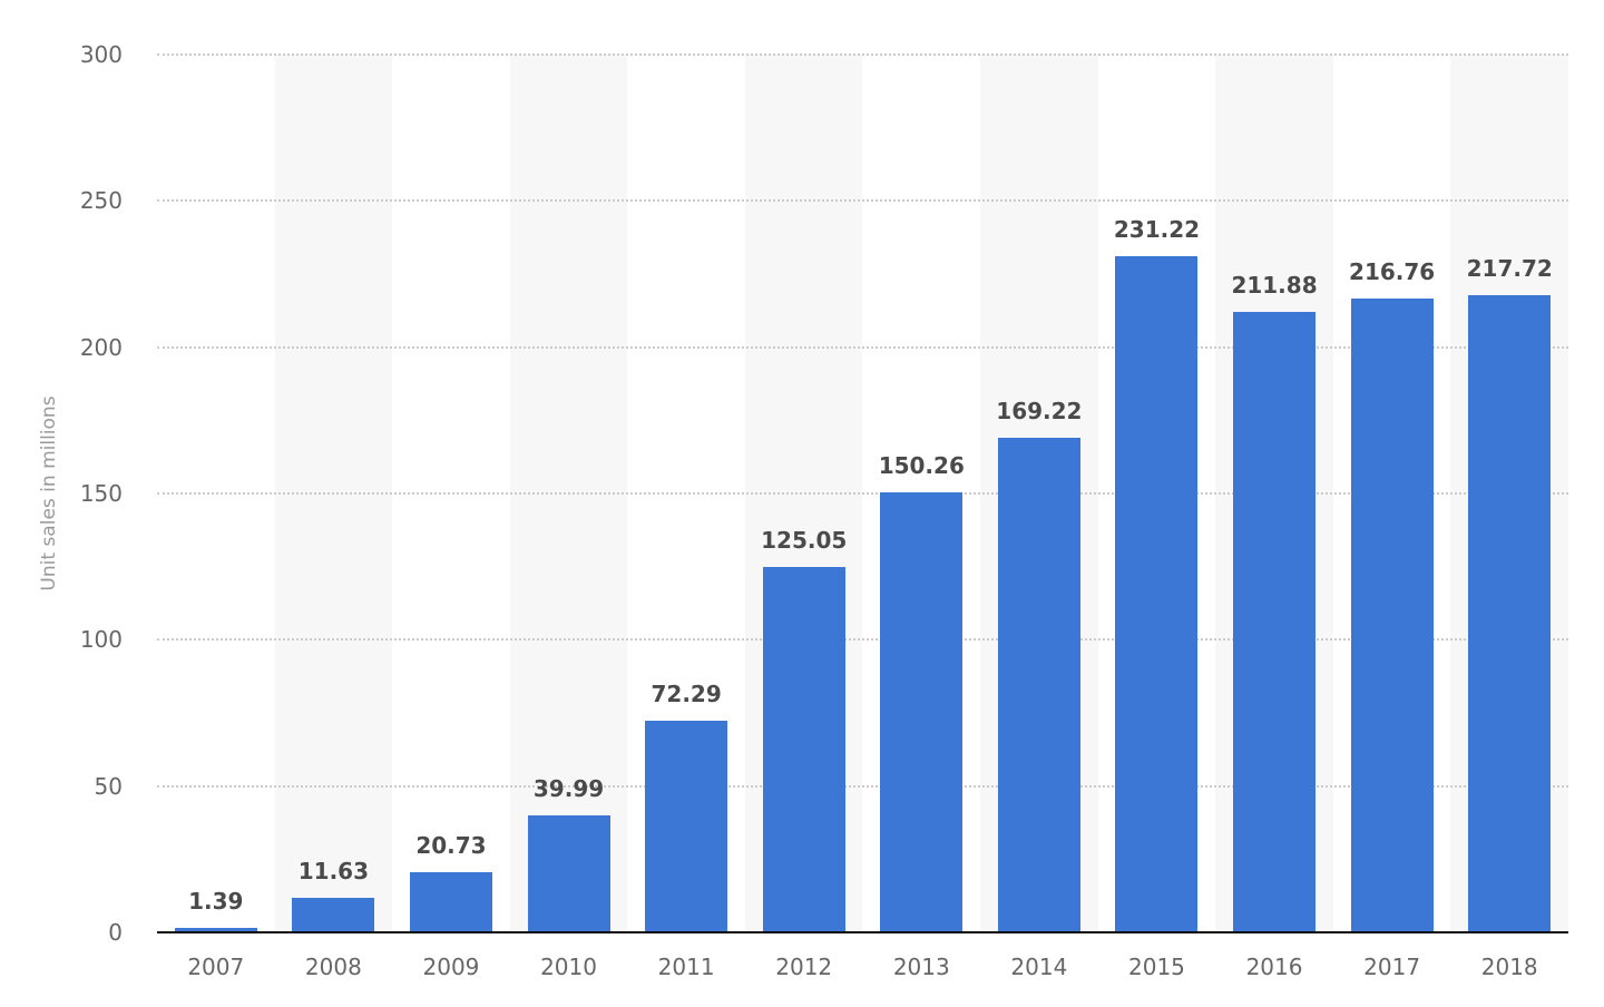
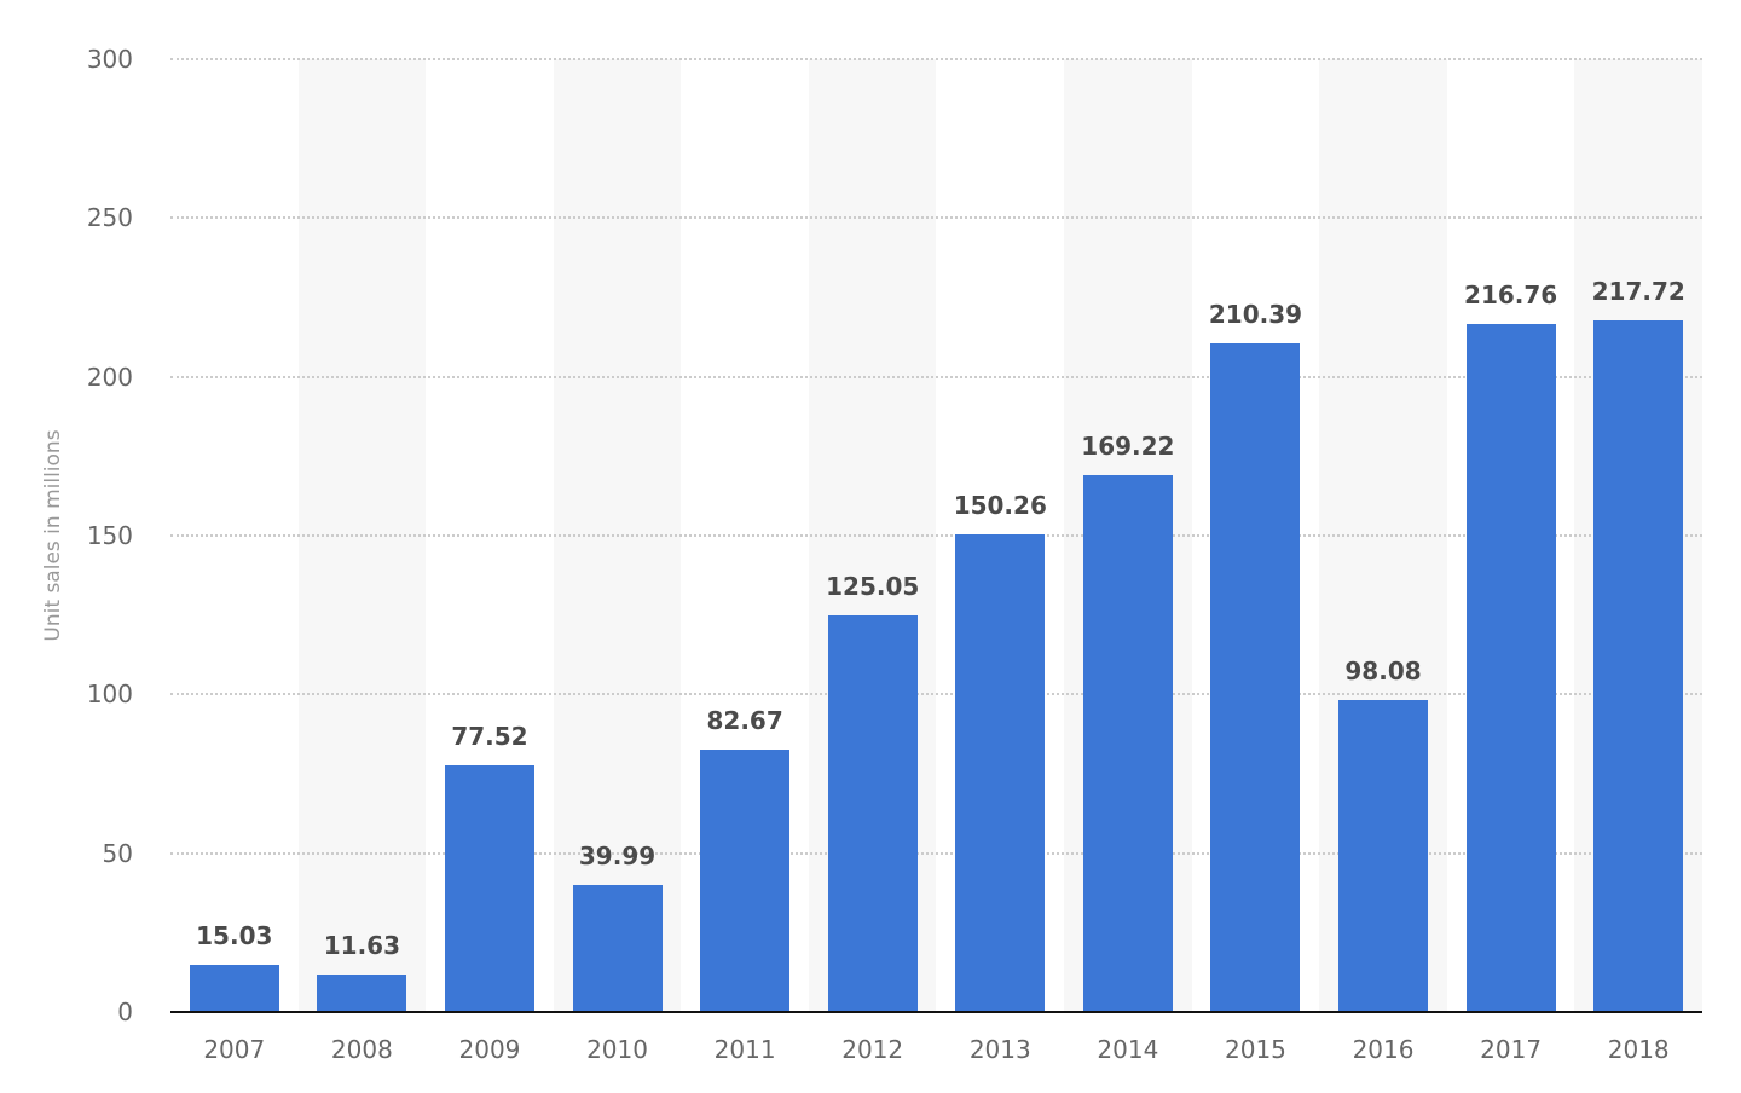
2007: 1.39 -> 15.03
2009: 20.73 -> 77.52
2011: 72.29 -> 82.67
2015: 231.22 -> 210.39
2016: 211.88 -> 98.08
